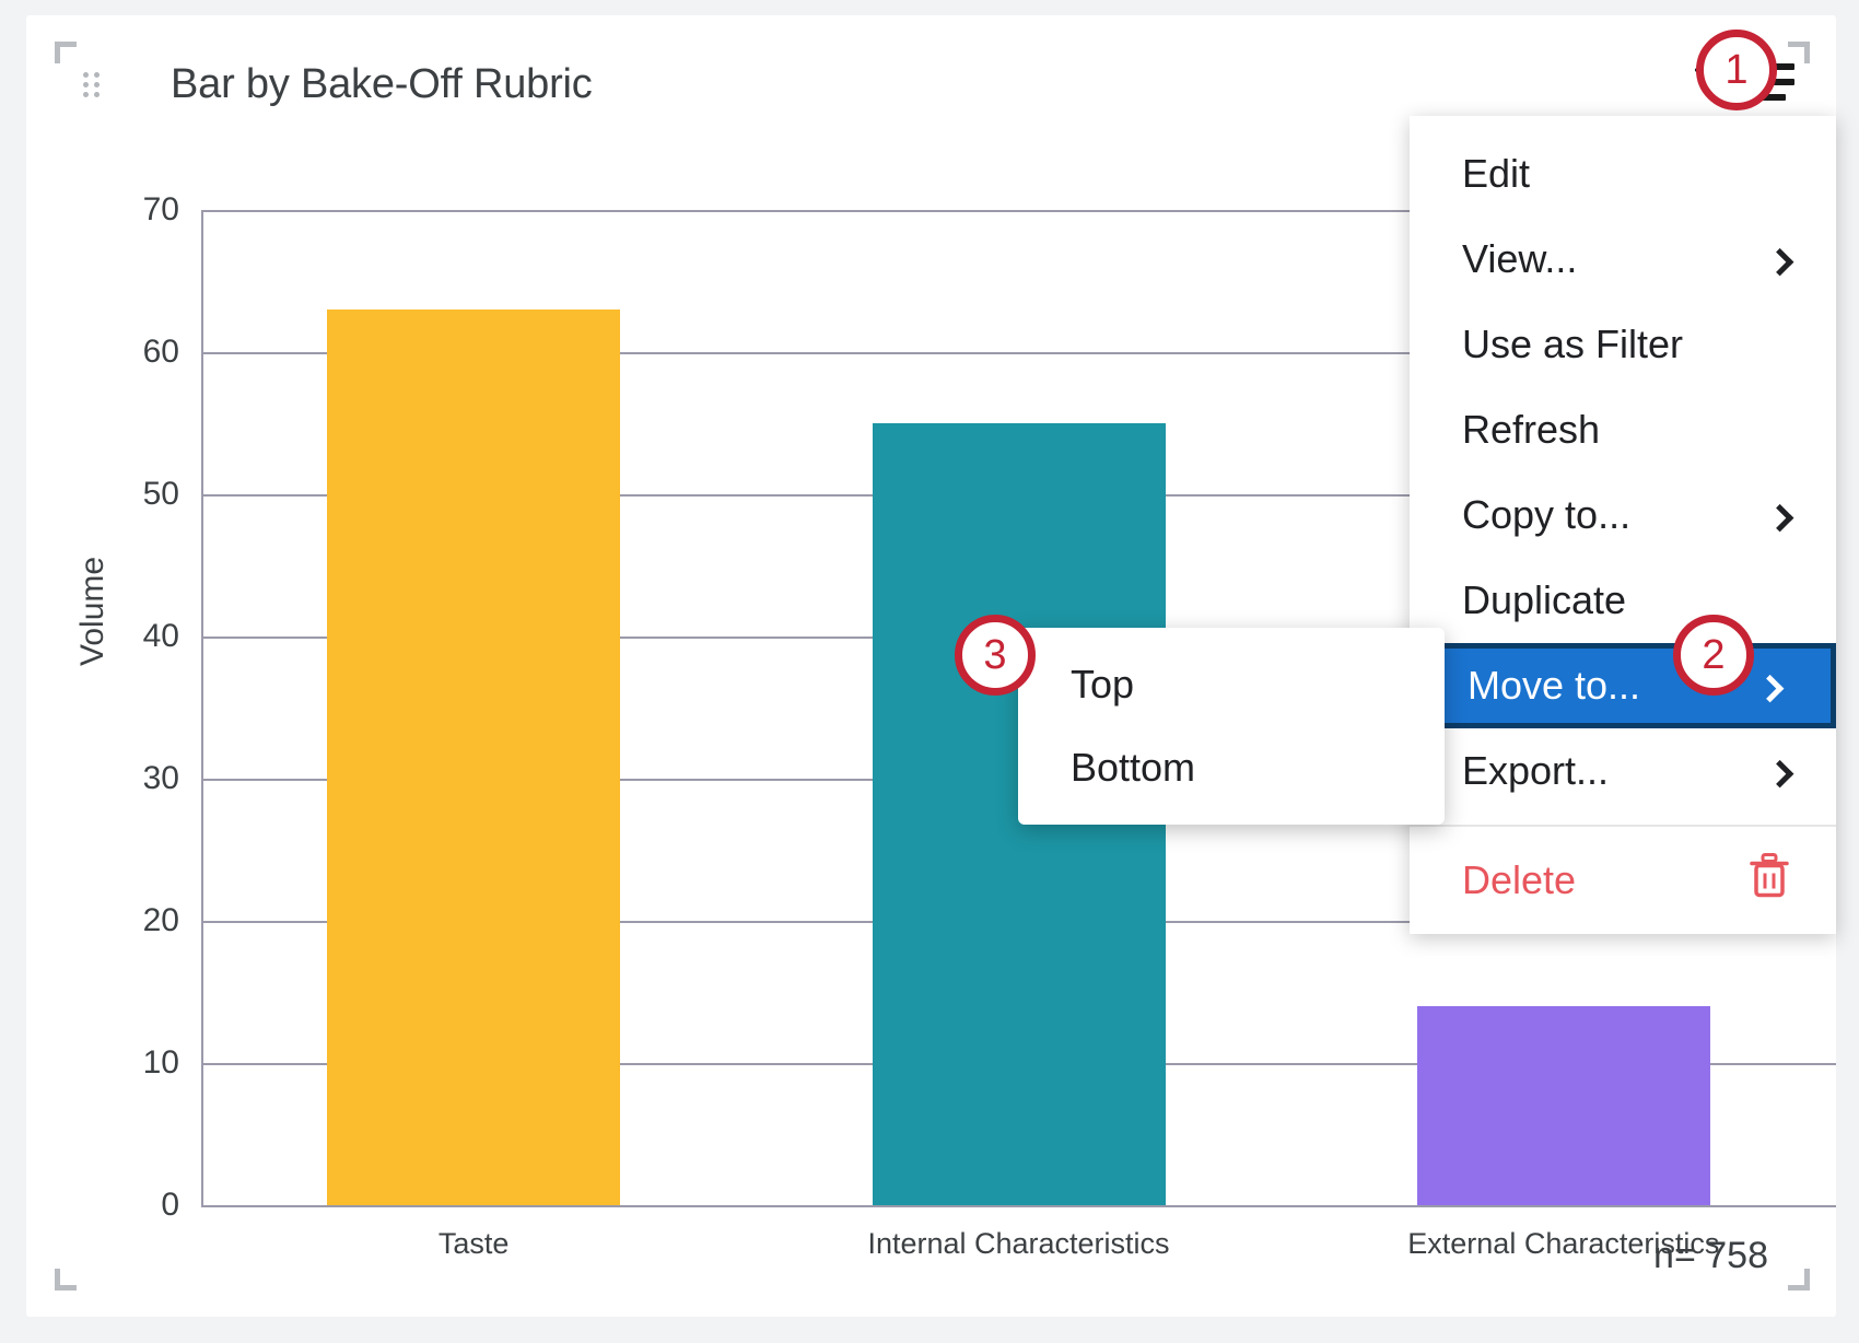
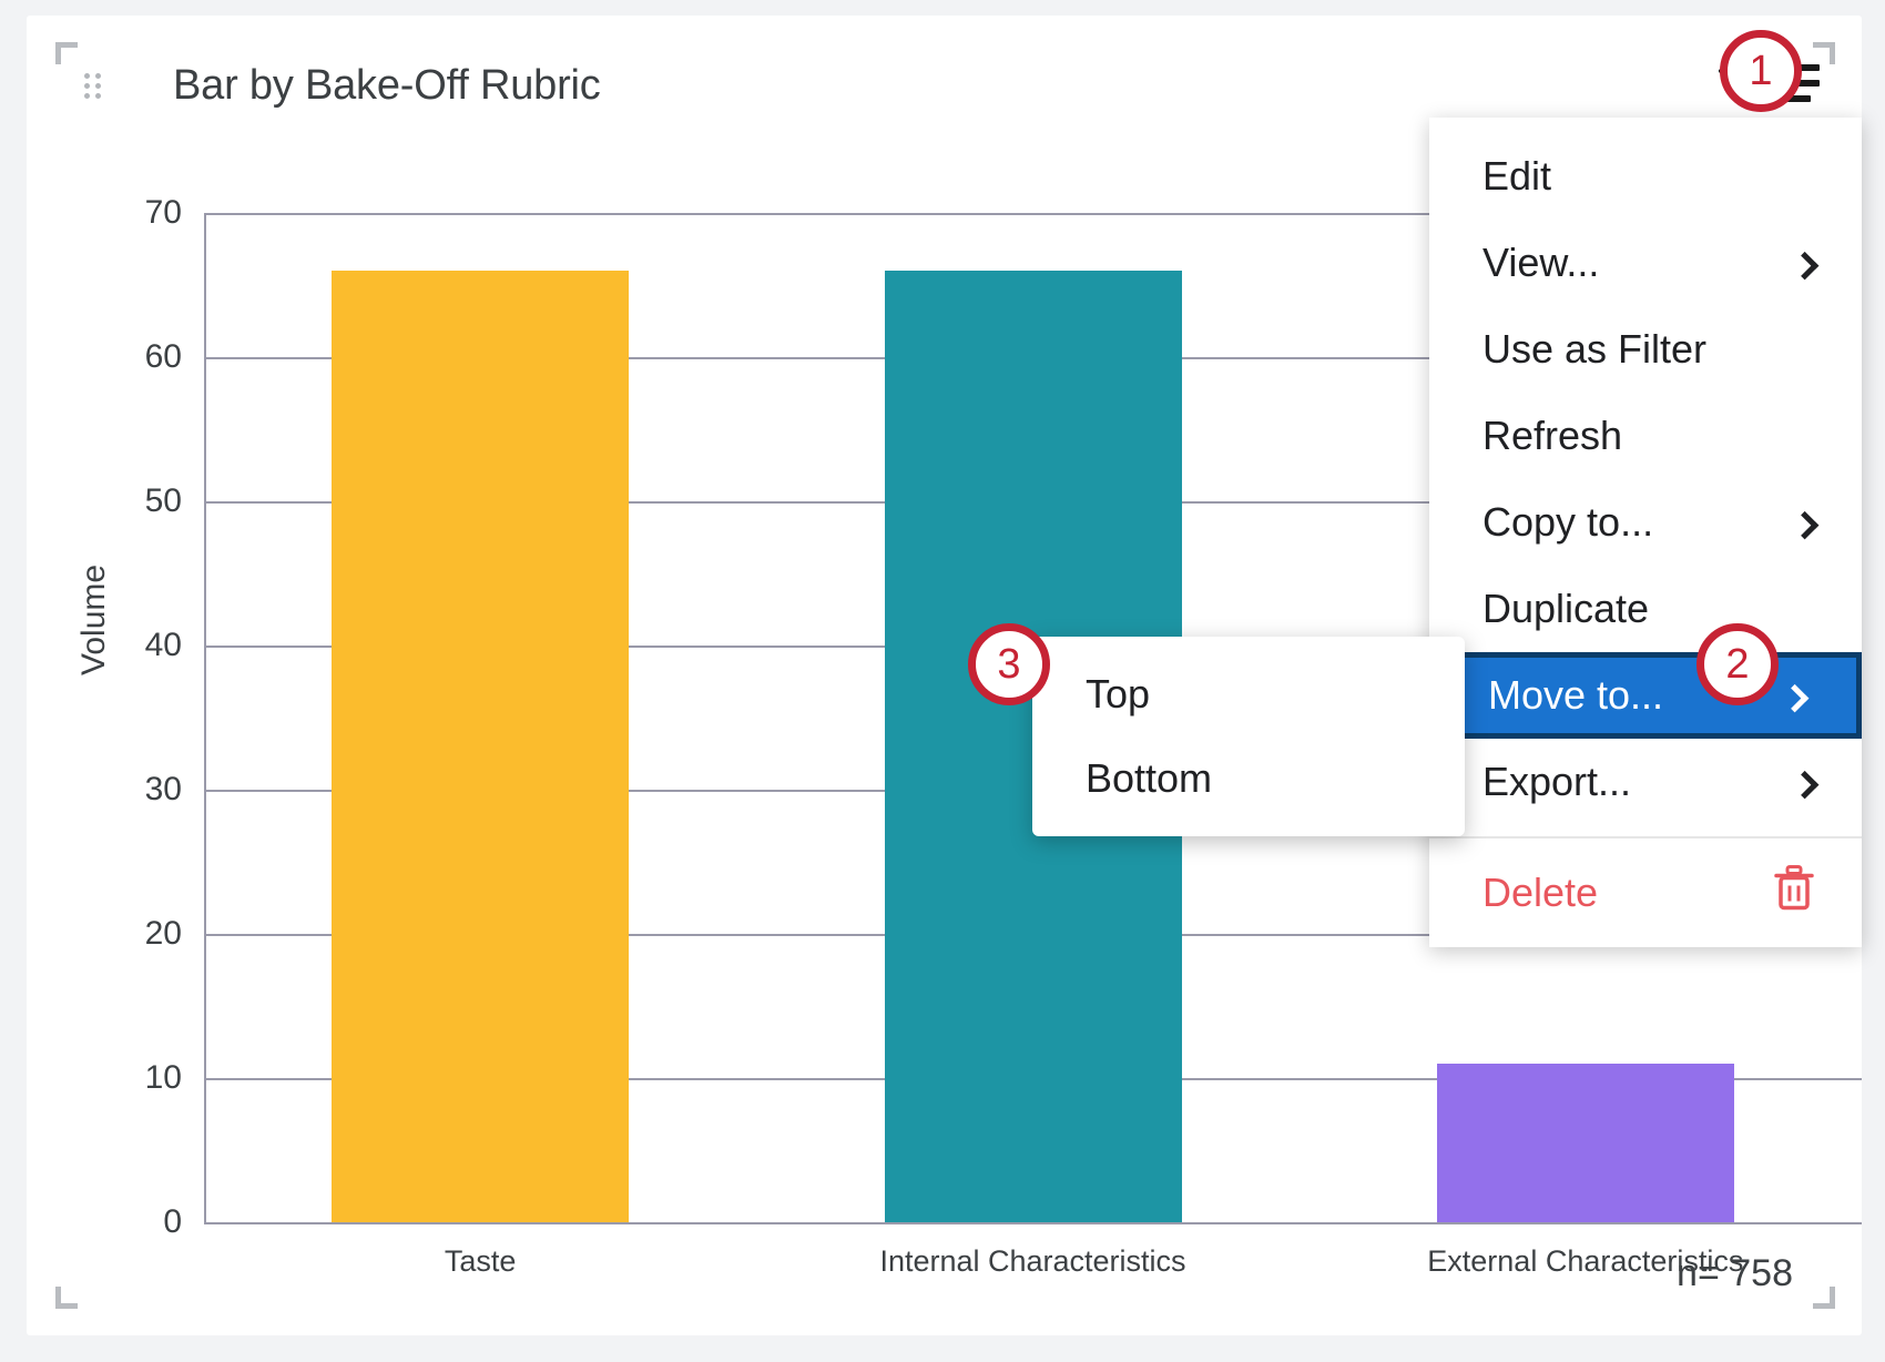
Taste: 63 -> 66
Internal Characteristics: 55 -> 66
External Characteristics: 14 -> 11
